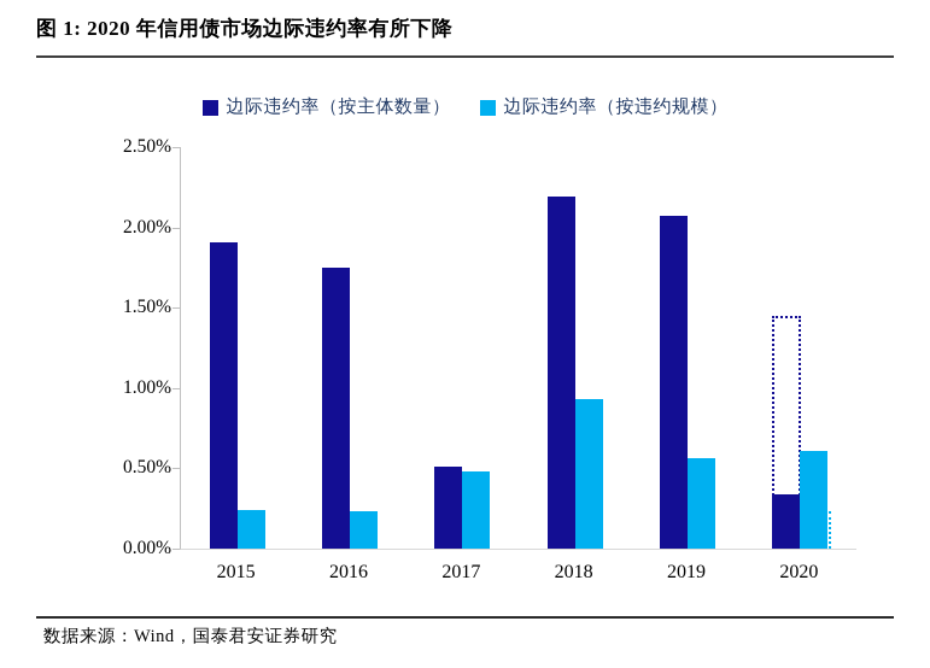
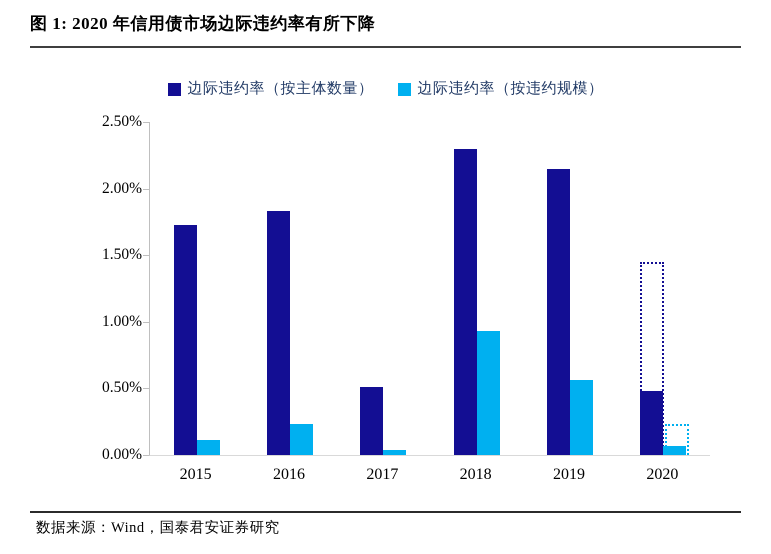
边际违约率（按主体数量）/2015: 1.91% -> 1.73%
边际违约率（按违约规模）/2015: 0.24% -> 0.11%
边际违约率（按主体数量）/2016: 1.75% -> 1.83%
边际违约率（按违约规模）/2017: 0.48% -> 0.04%
边际违约率（按主体数量）/2018: 2.19% -> 2.30%
边际违约率（按主体数量）/2019: 2.07% -> 2.15%
边际违约率（按主体数量）/2020: 0.34% -> 0.48%
边际违约率（按违约规模）/2020: 0.61% -> 0.07%
